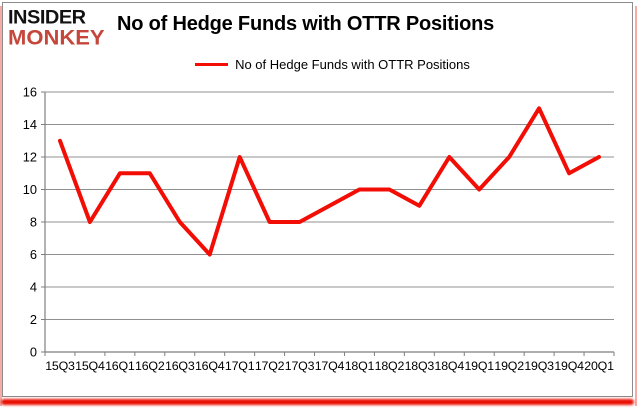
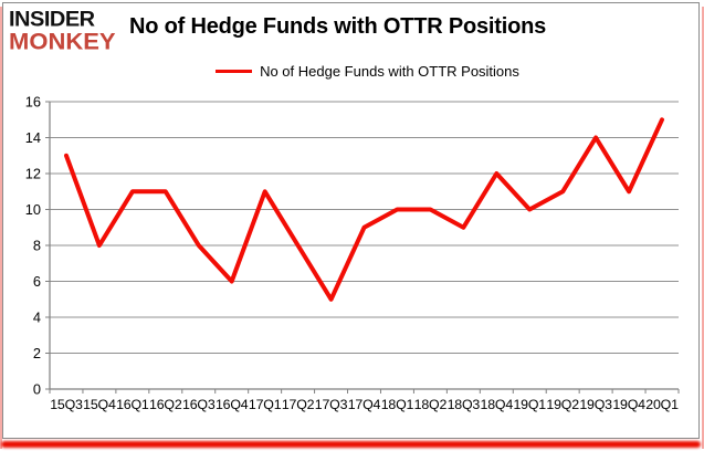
17Q1: 12 -> 11
17Q3: 8 -> 5
19Q2: 12 -> 11
19Q3: 15 -> 14
20Q1: 12 -> 15
